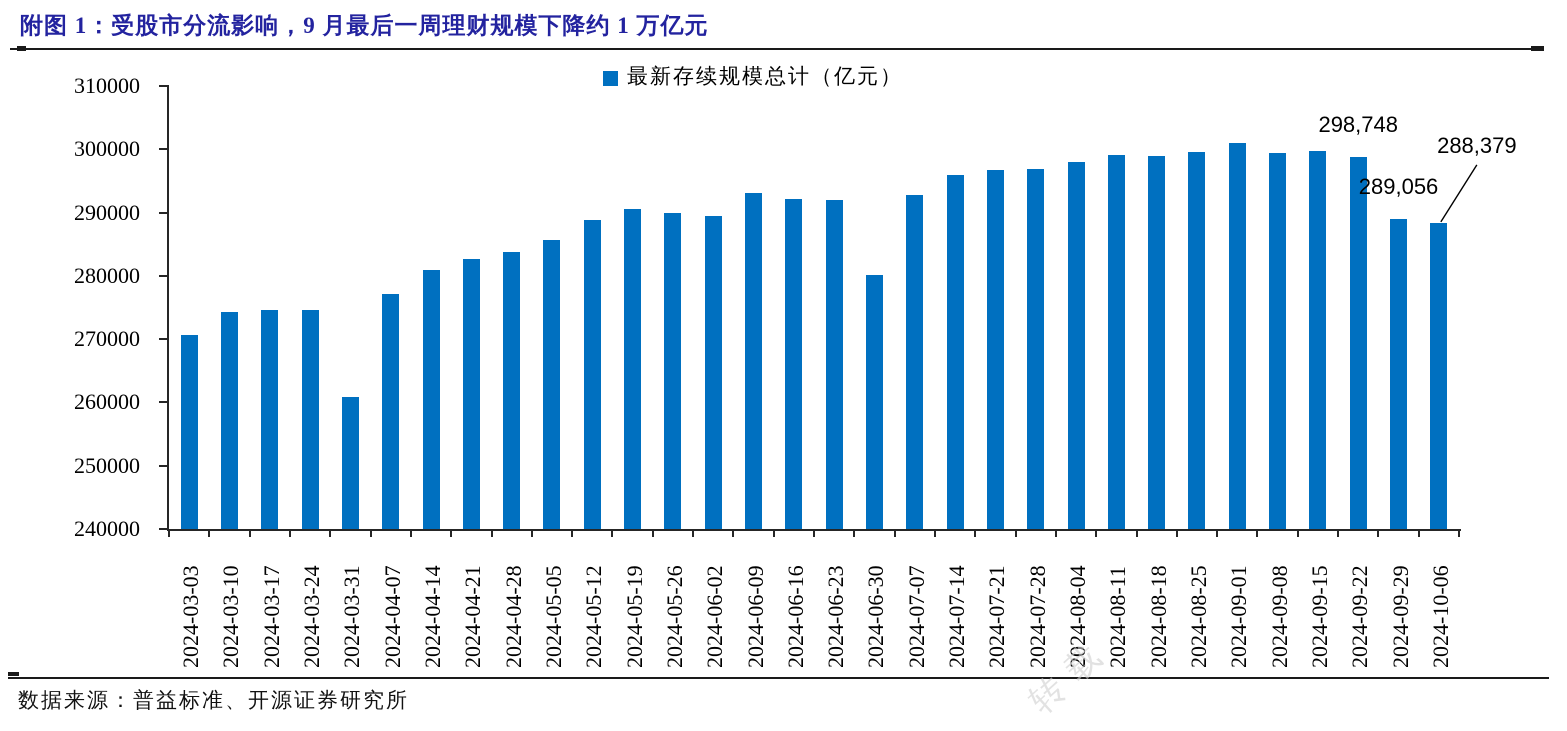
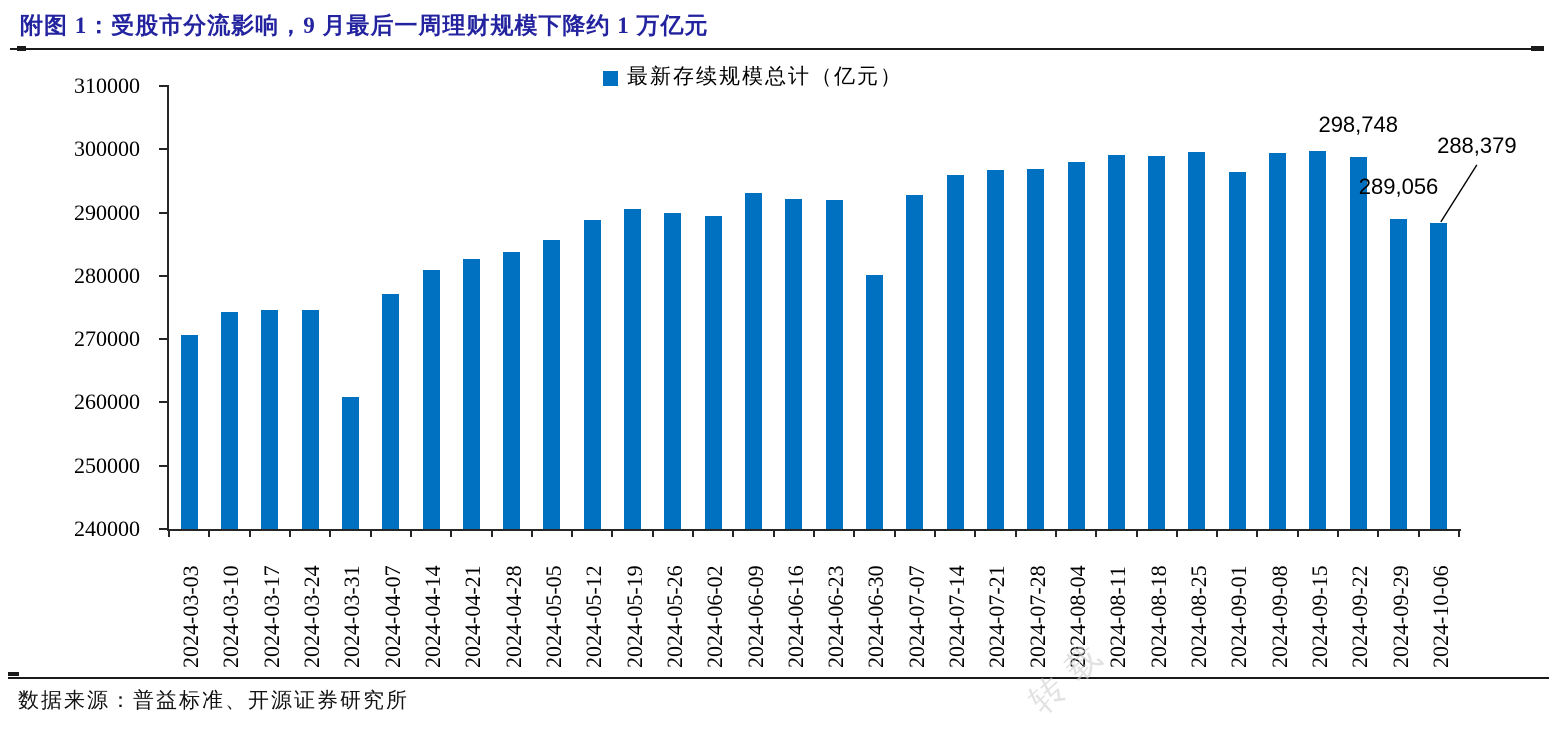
2024-09-01: 301000 -> 296000
